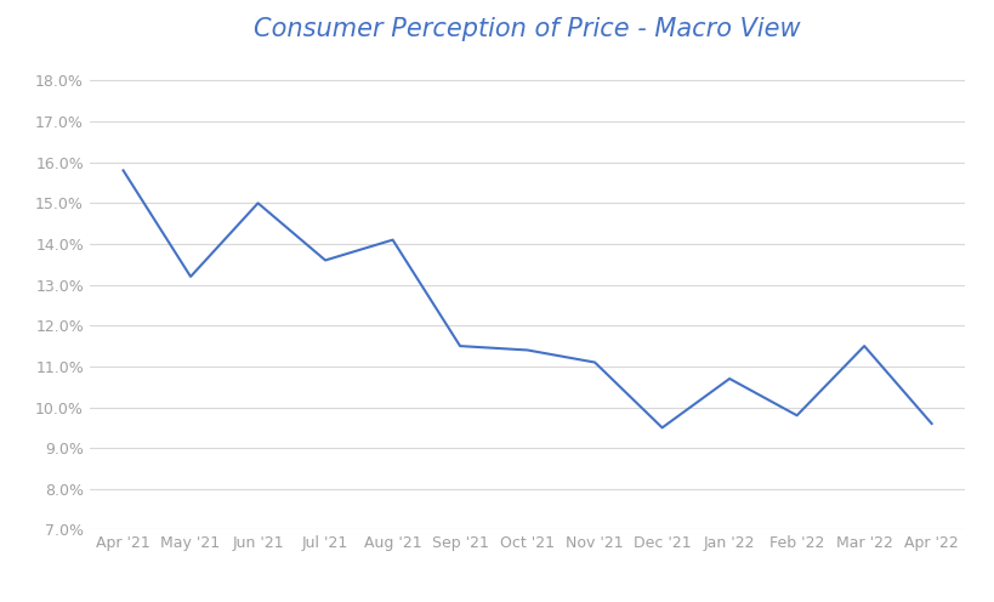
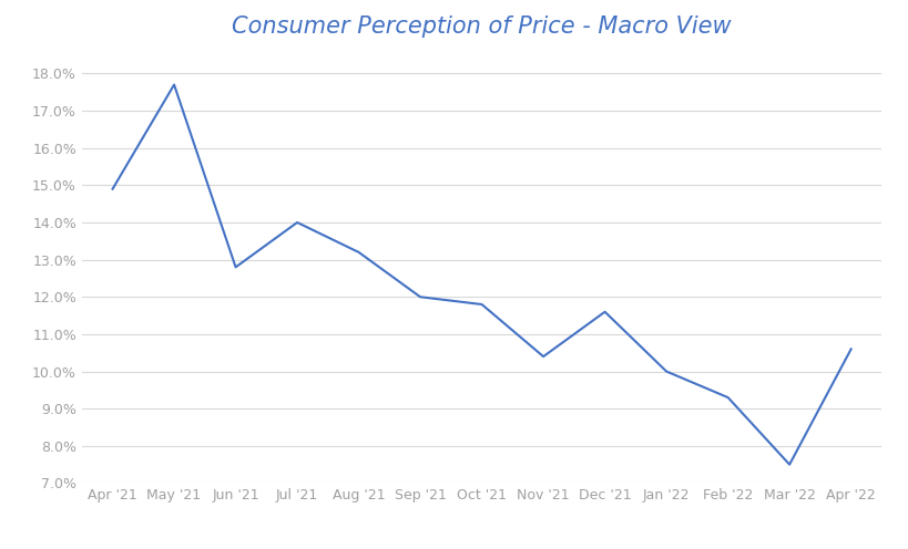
Apr '21: 15.8% -> 14.9%
May '21: 13.2% -> 17.7%
Jun '21: 15.0% -> 12.8%
Jul '21: 13.6% -> 14.0%
Aug '21: 14.1% -> 13.2%
Sep '21: 11.5% -> 12.0%
Oct '21: 11.4% -> 11.8%
Nov '21: 11.1% -> 10.4%
Dec '21: 9.5% -> 11.6%
Jan '22: 10.7% -> 10.0%
Feb '22: 9.8% -> 9.3%
Mar '22: 11.5% -> 7.5%
Apr '22: 9.6% -> 10.6%
